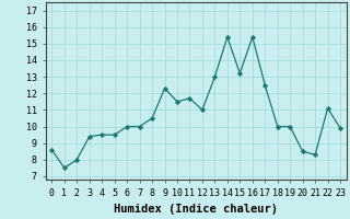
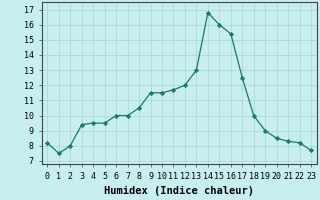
0: 8.6 -> 8.2
9: 12.3 -> 11.5
12: 11.0 -> 12.0
14: 15.4 -> 16.8
15: 13.2 -> 16.0
19: 10.0 -> 9.0
22: 11.1 -> 8.2
23: 9.9 -> 7.7
